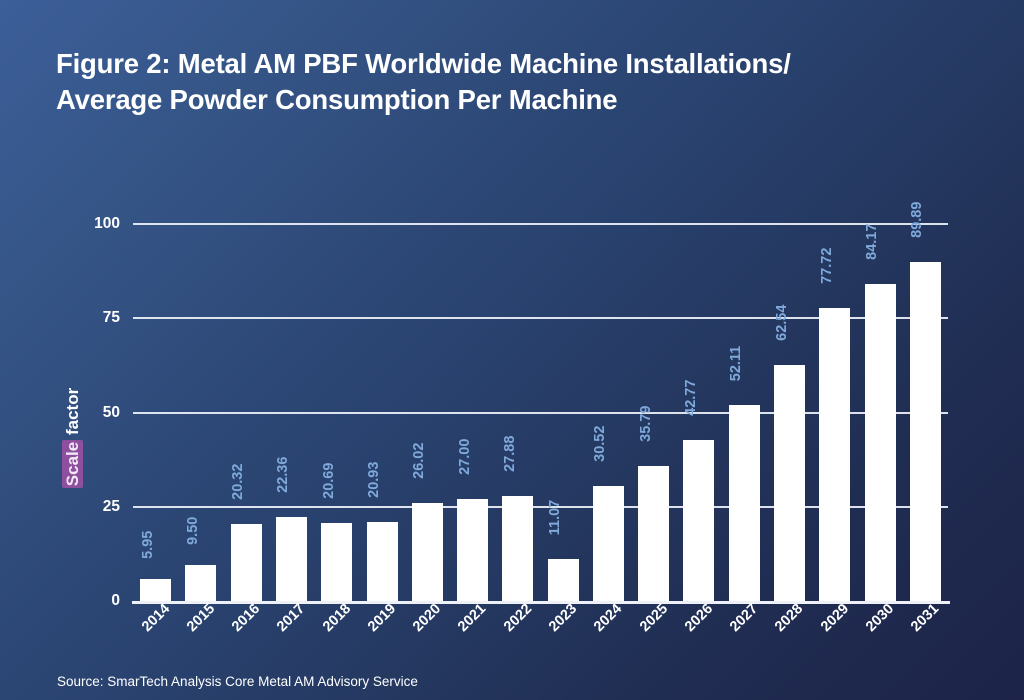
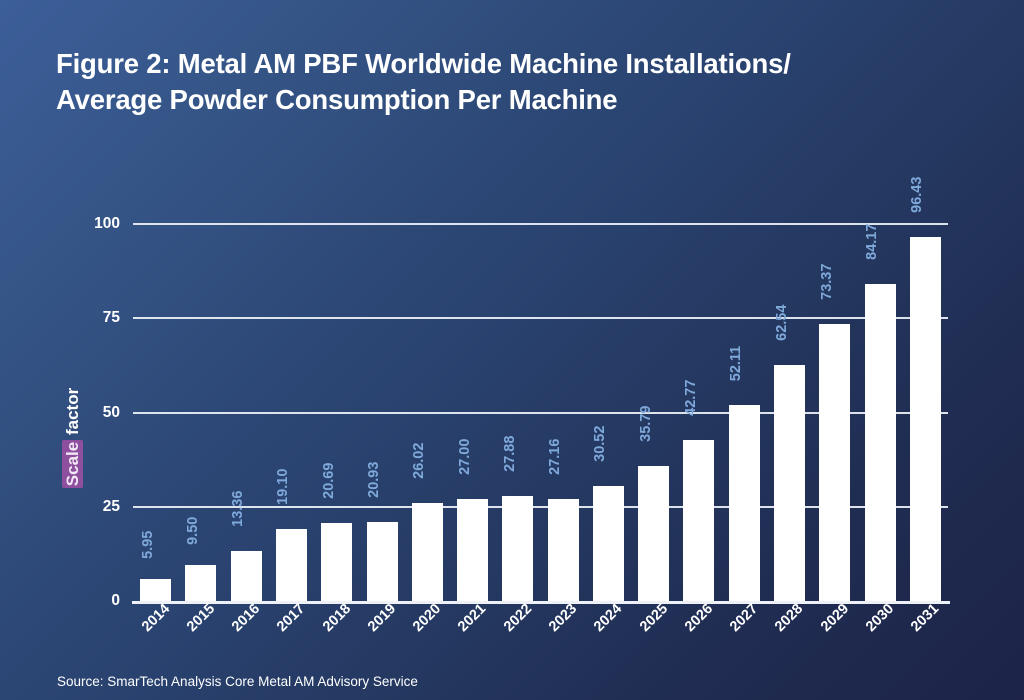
2016: 20.32 -> 13.36
2017: 22.36 -> 19.10
2023: 11.07 -> 27.16
2029: 77.72 -> 73.37
2031: 89.89 -> 96.43
